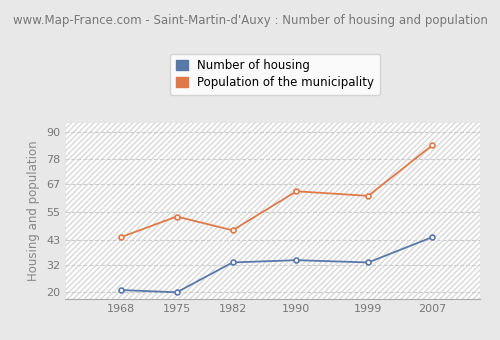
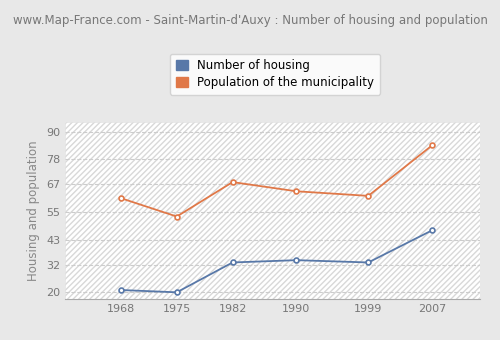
Population of the municipality/1968: 44 -> 61
Population of the municipality/1982: 47 -> 68
Number of housing/2007: 44 -> 47
